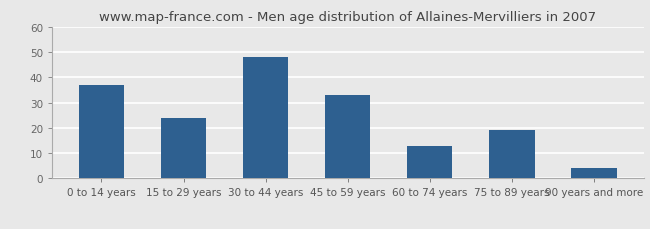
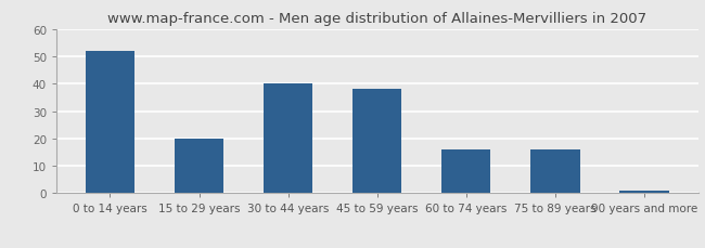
0 to 14 years: 37 -> 52
15 to 29 years: 24 -> 20
30 to 44 years: 48 -> 40
45 to 59 years: 33 -> 38
60 to 74 years: 13 -> 16
75 to 89 years: 19 -> 16
90 years and more: 4 -> 1
